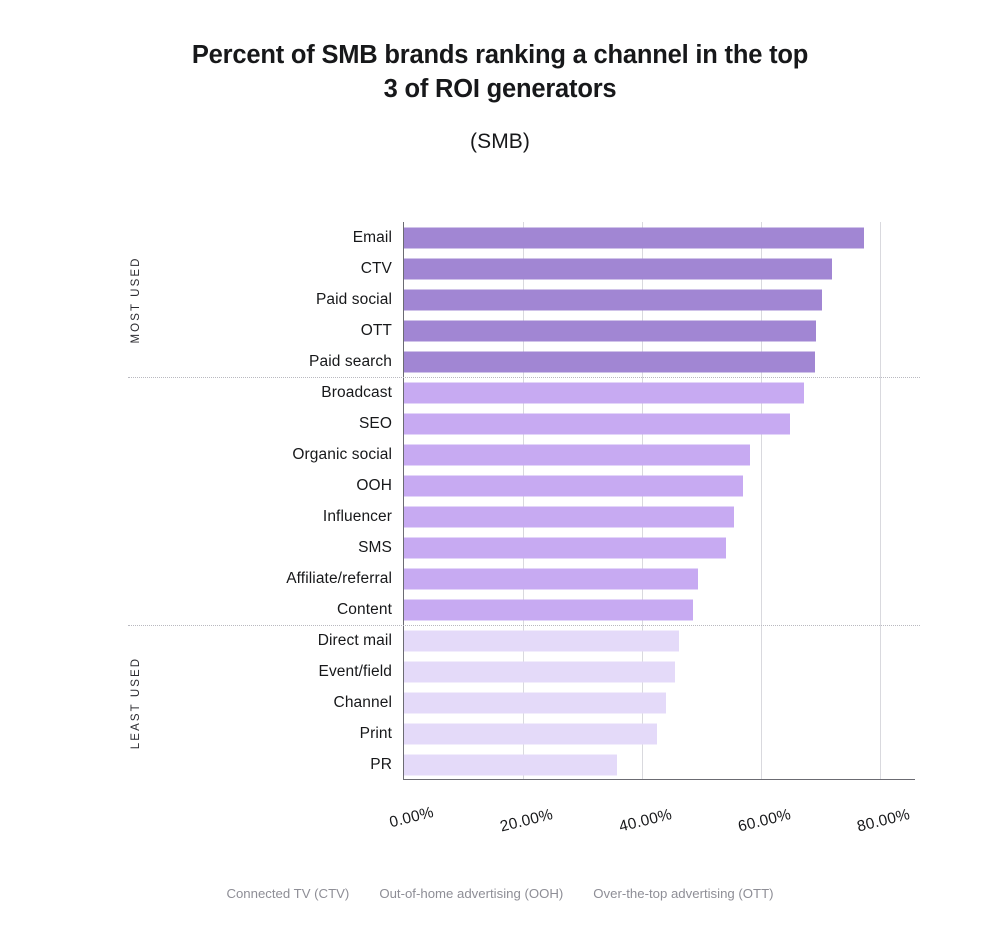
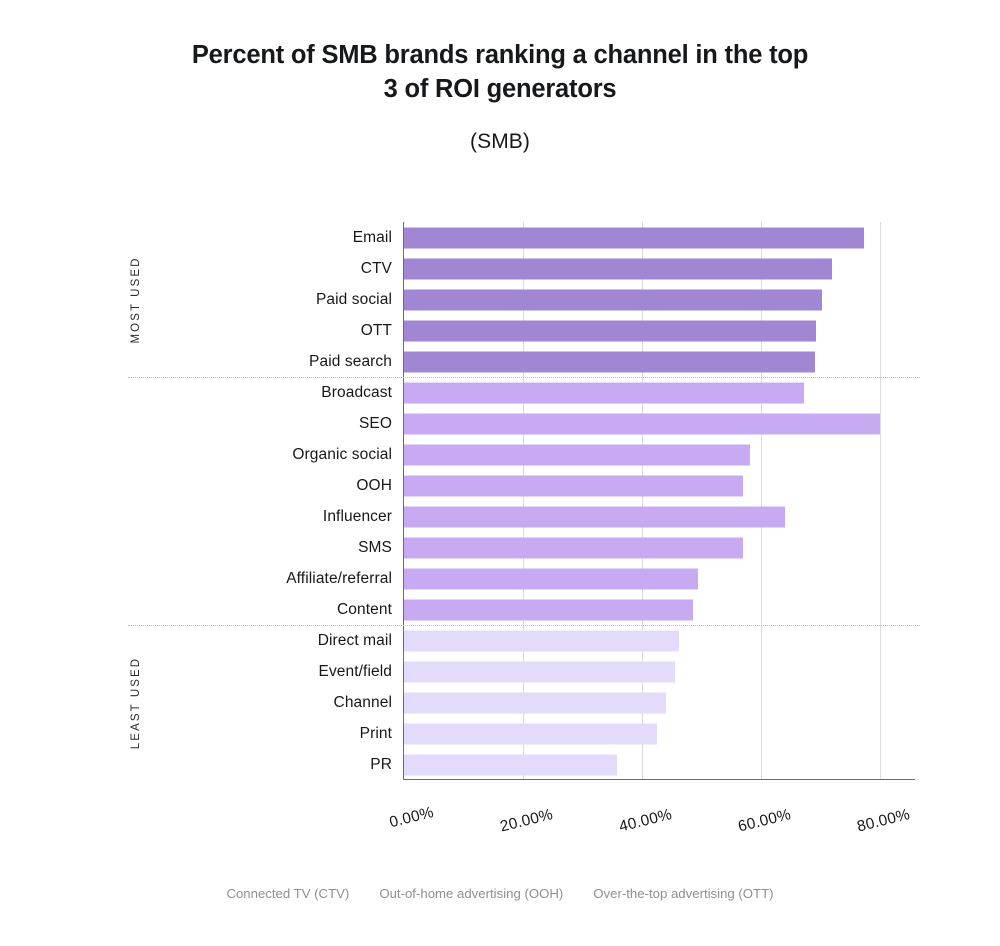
SEO: 65% -> 80%
Influencer: 56% -> 64%
SMS: 54% -> 57%
